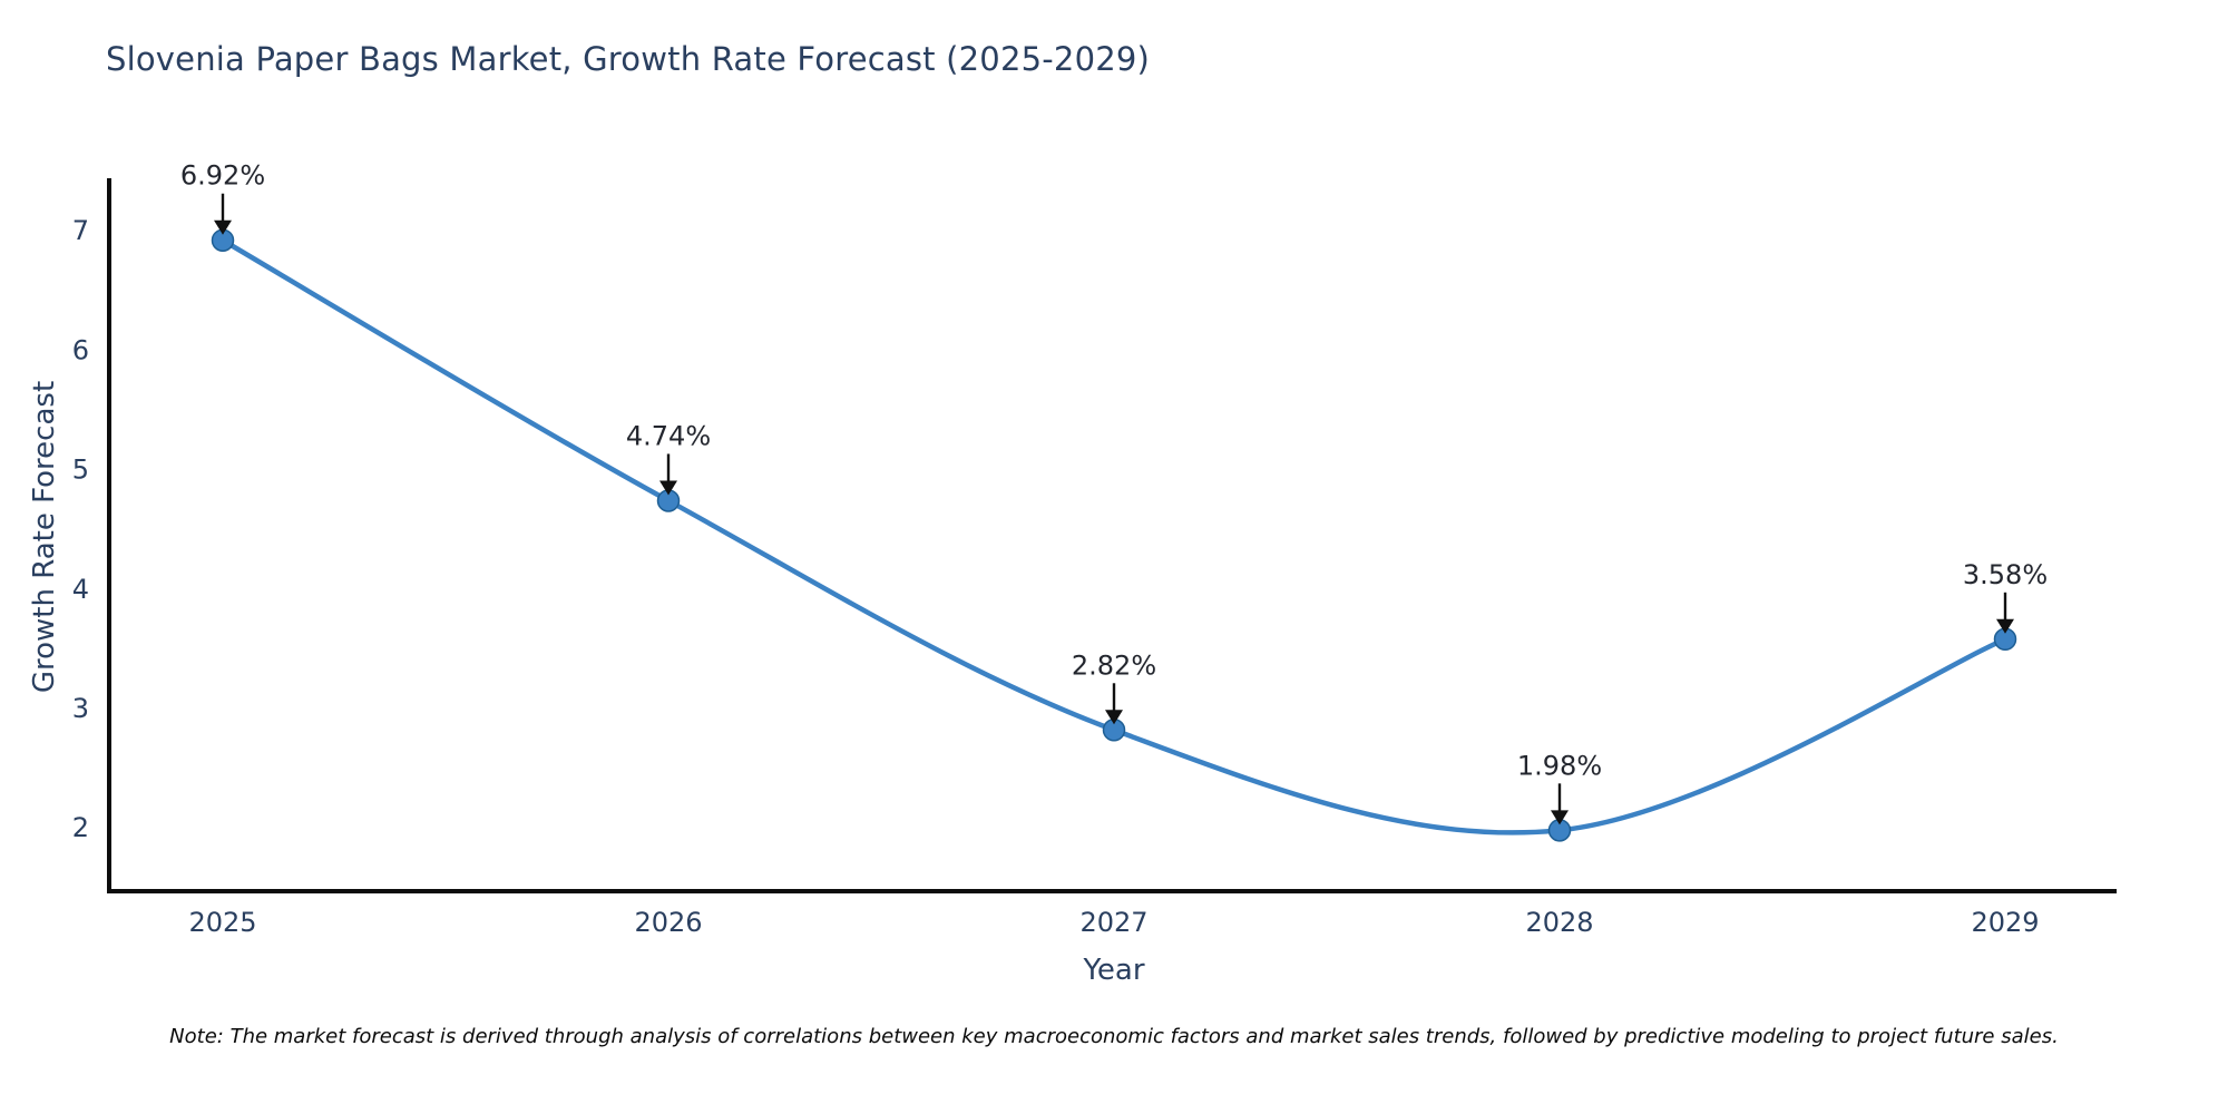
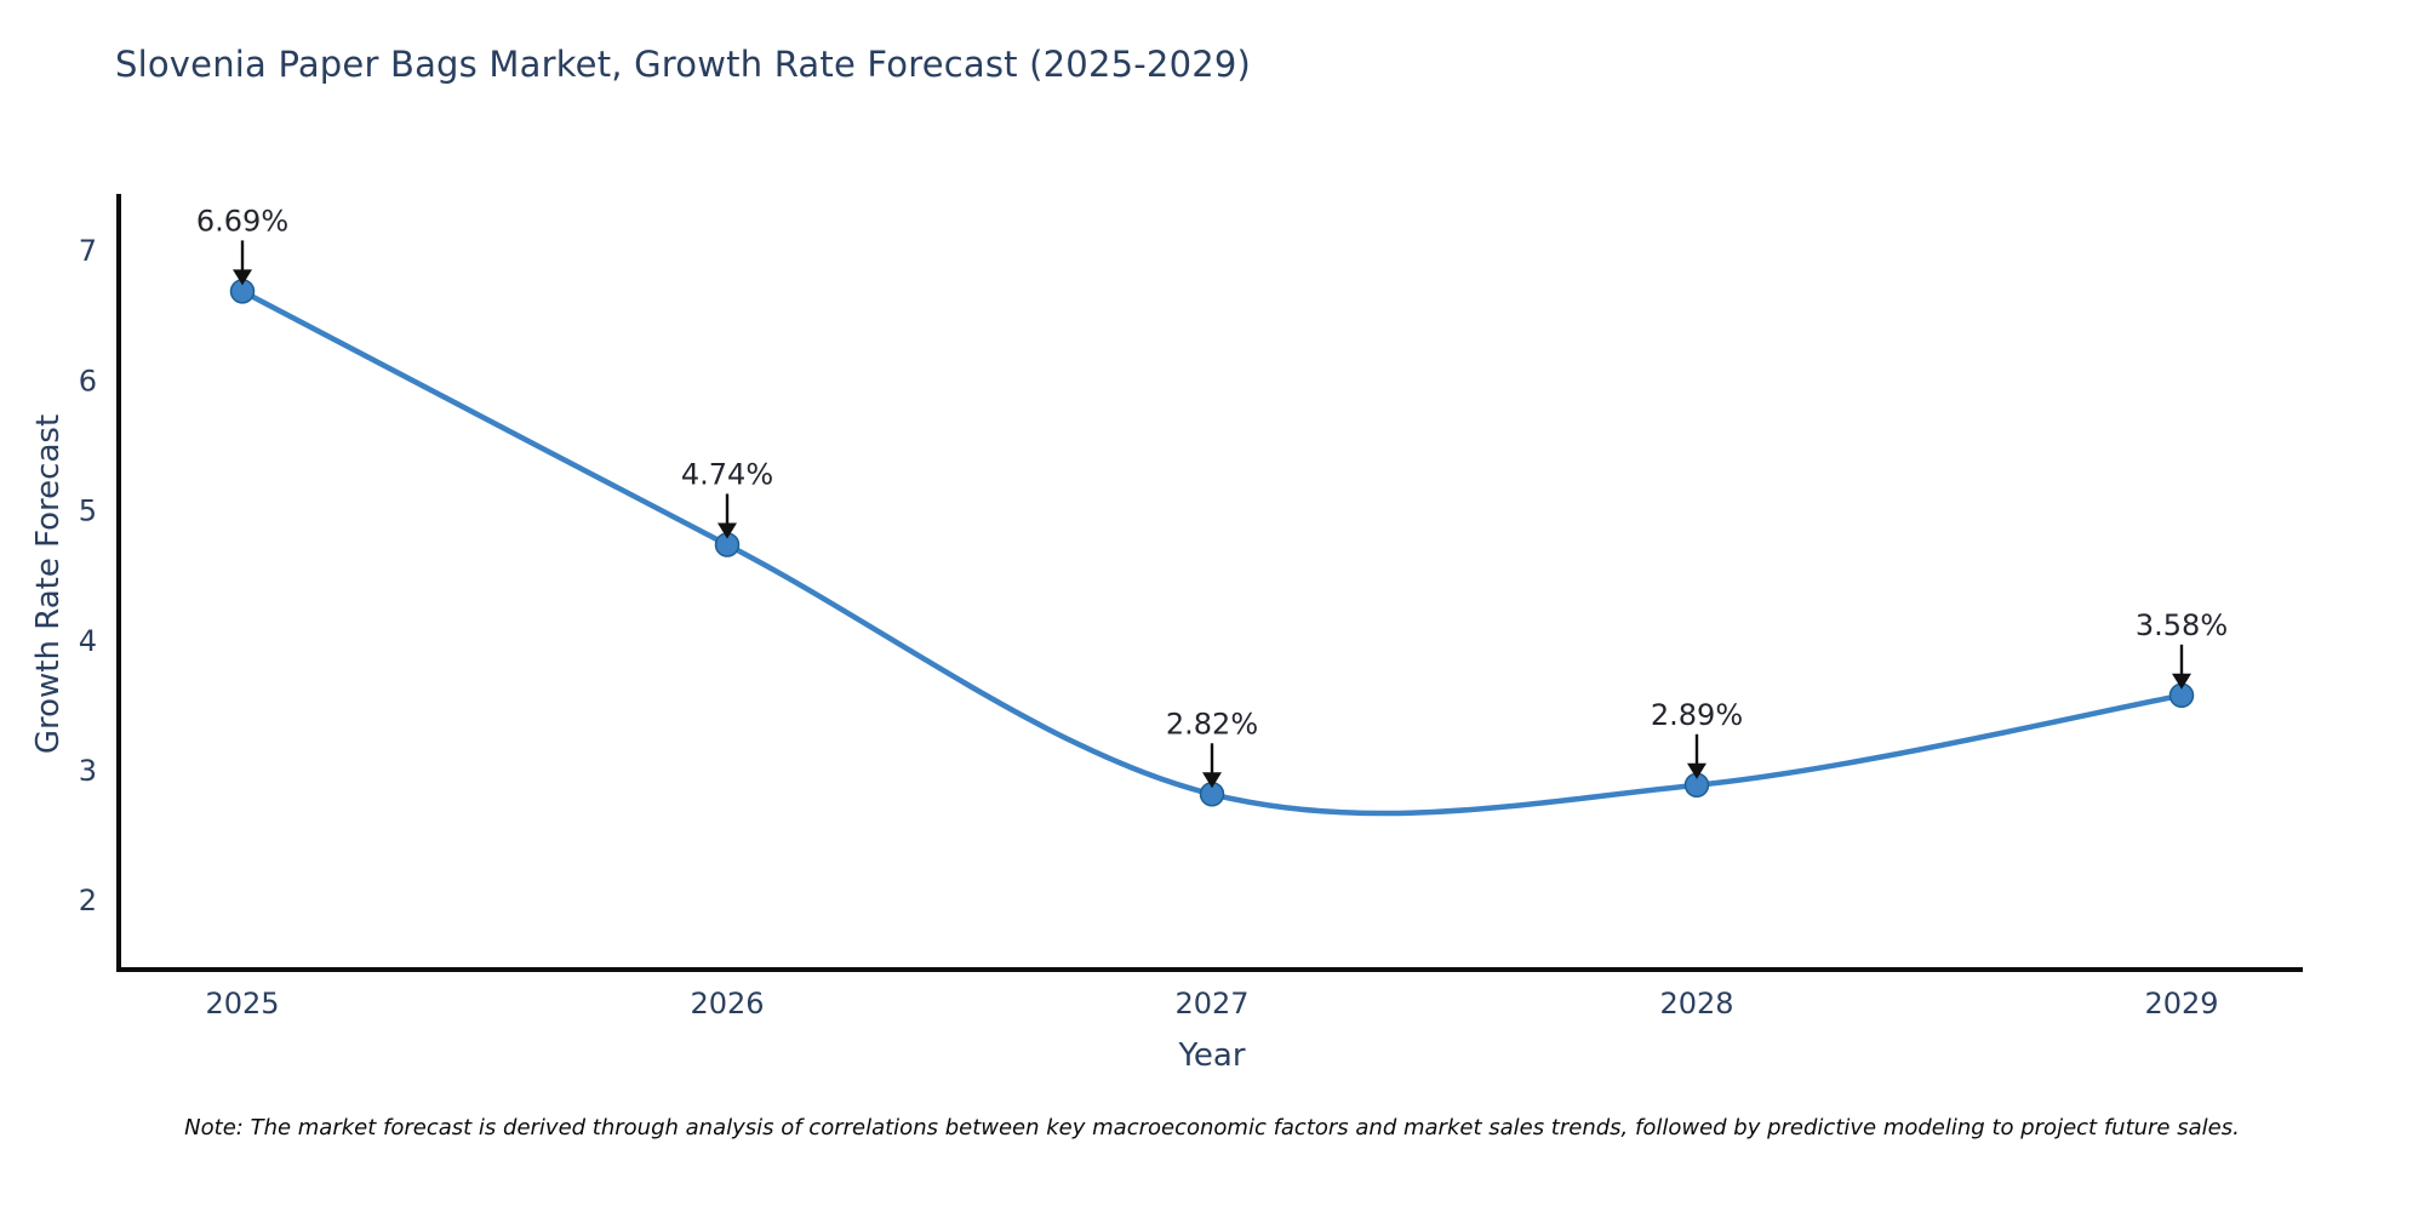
2025: 6.92% -> 6.69%
2028: 1.98% -> 2.89%
